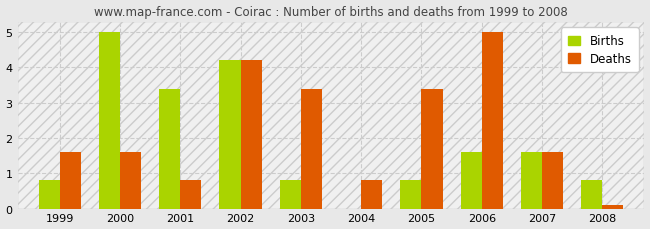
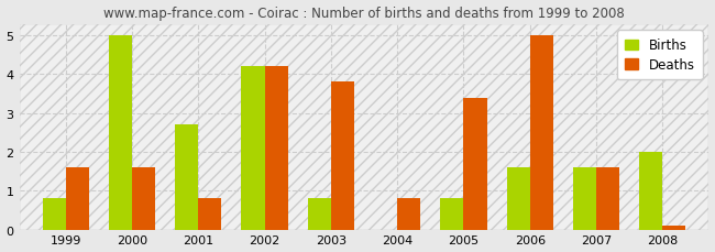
Births/2001: 3.4 -> 2.7
Deaths/2003: 3.4 -> 3.8
Births/2008: 0.8 -> 2.0
